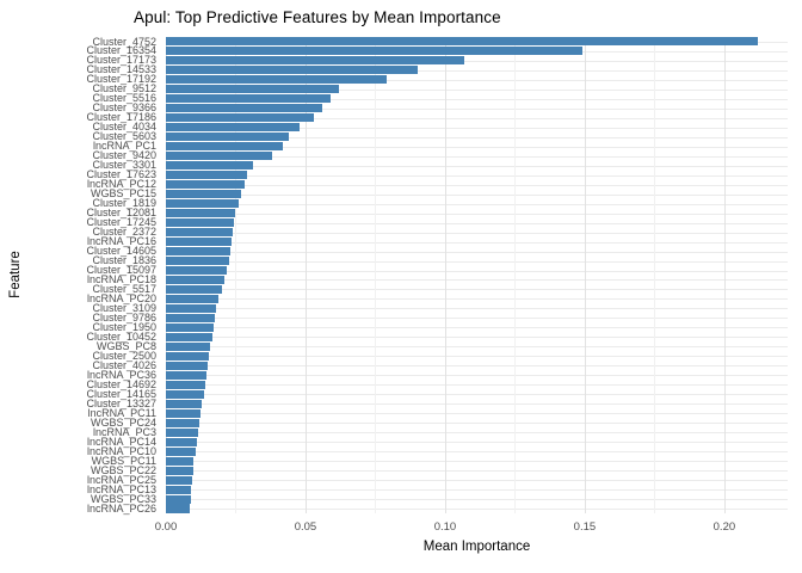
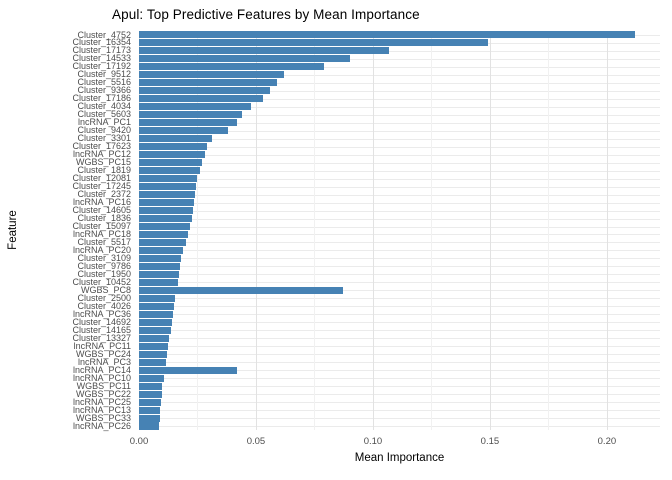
WGBS_PC8: 0.016 -> 0.087
lncRNA_PC14: 0.011 -> 0.042
